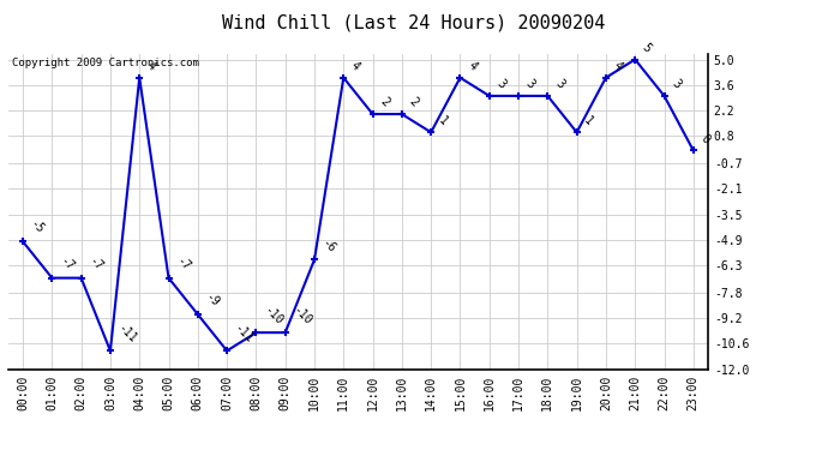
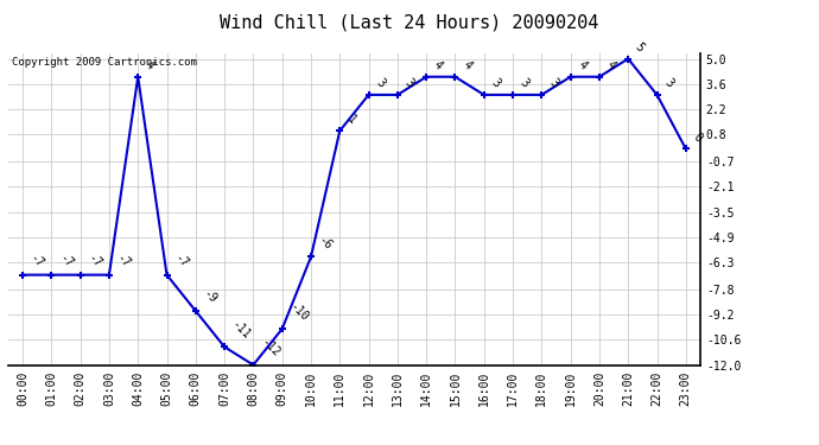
00:00: -5 -> -7
03:00: -11 -> -7
08:00: -10 -> -12
11:00: 4 -> 1
12:00: 2 -> 3
13:00: 2 -> 3
14:00: 1 -> 4
19:00: 1 -> 4
